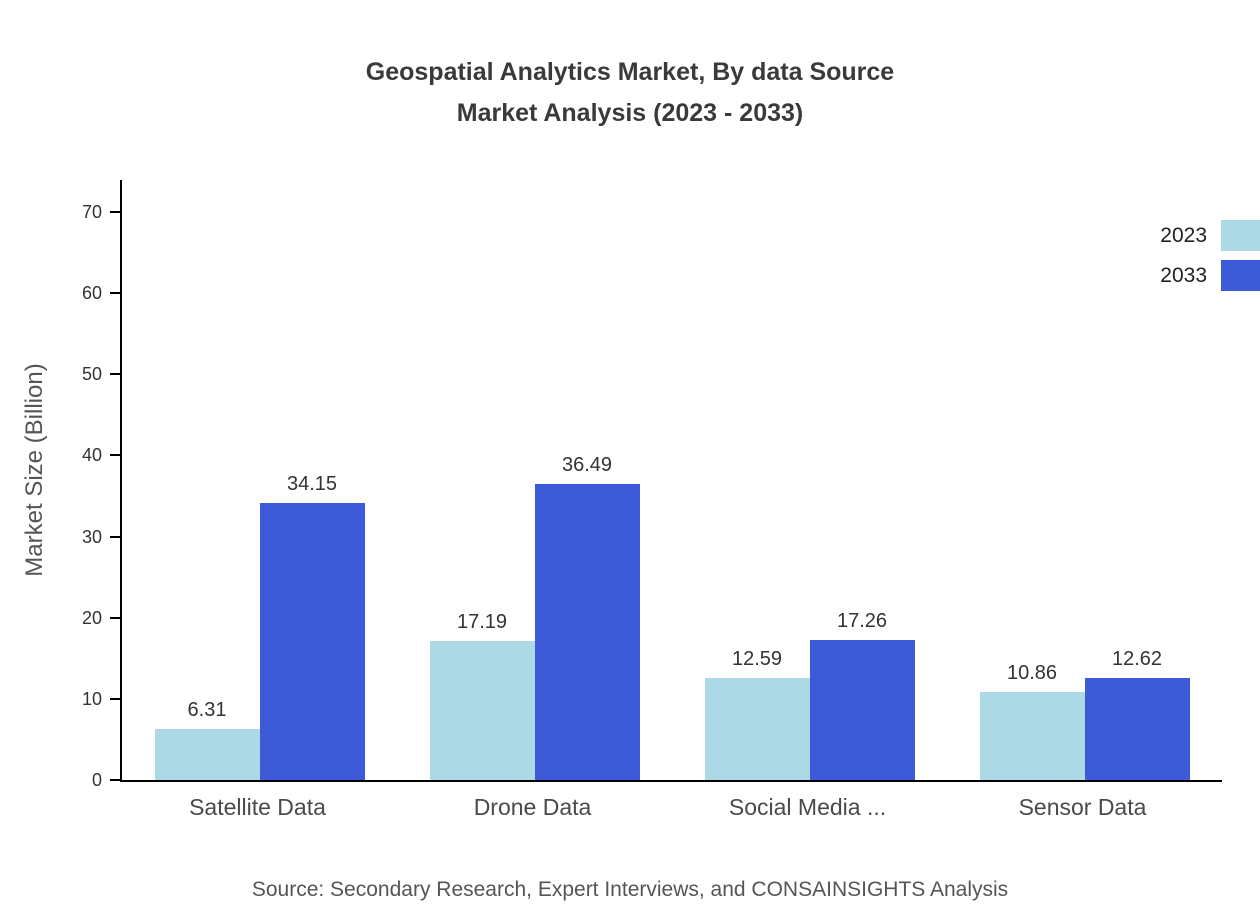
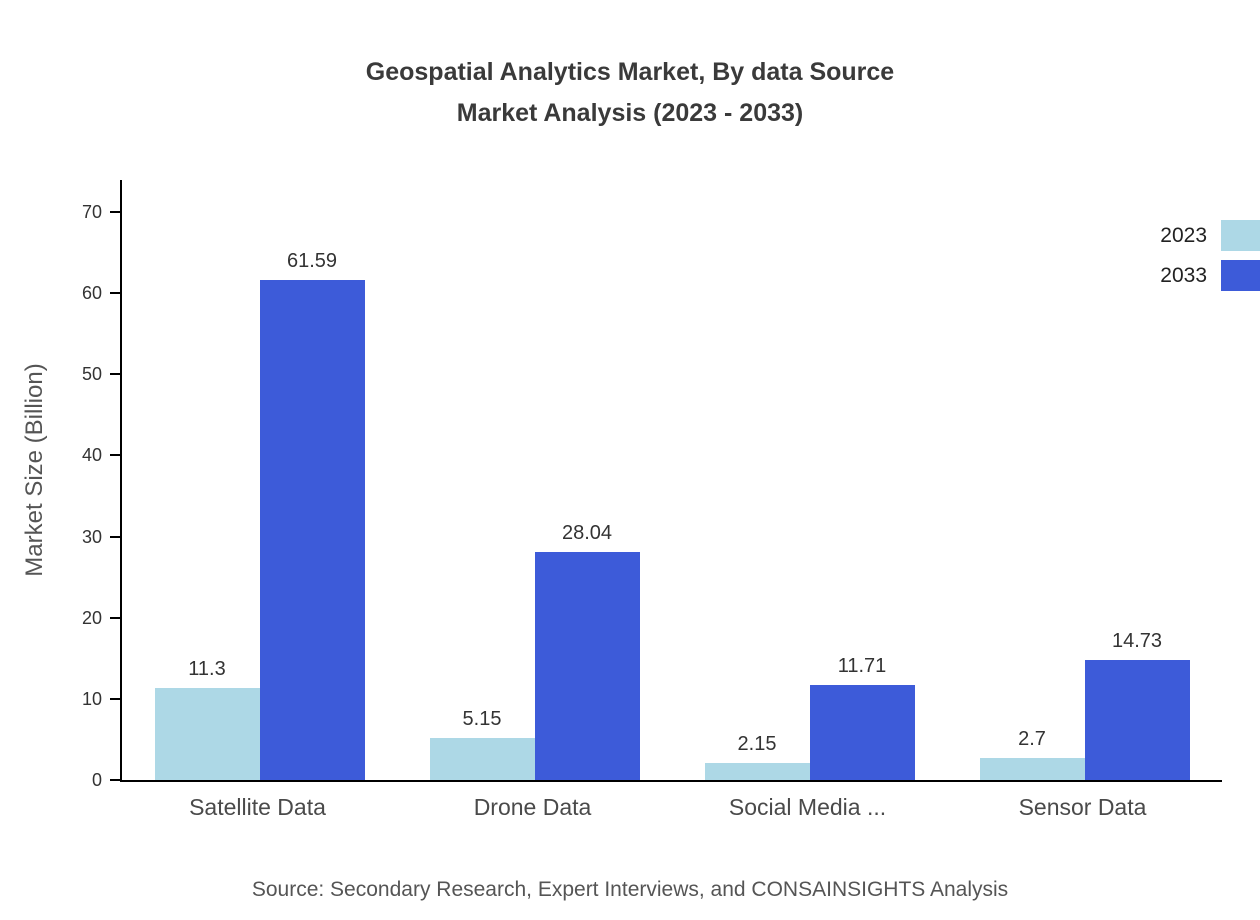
2023/Satellite Data: 6.31 -> 11.3
2033/Satellite Data: 34.15 -> 61.59
2023/Drone Data: 17.19 -> 5.15
2033/Drone Data: 36.49 -> 28.04
2023/Social Media ...: 12.59 -> 2.15
2033/Social Media ...: 17.26 -> 11.71
2023/Sensor Data: 10.86 -> 2.7
2033/Sensor Data: 12.62 -> 14.73
